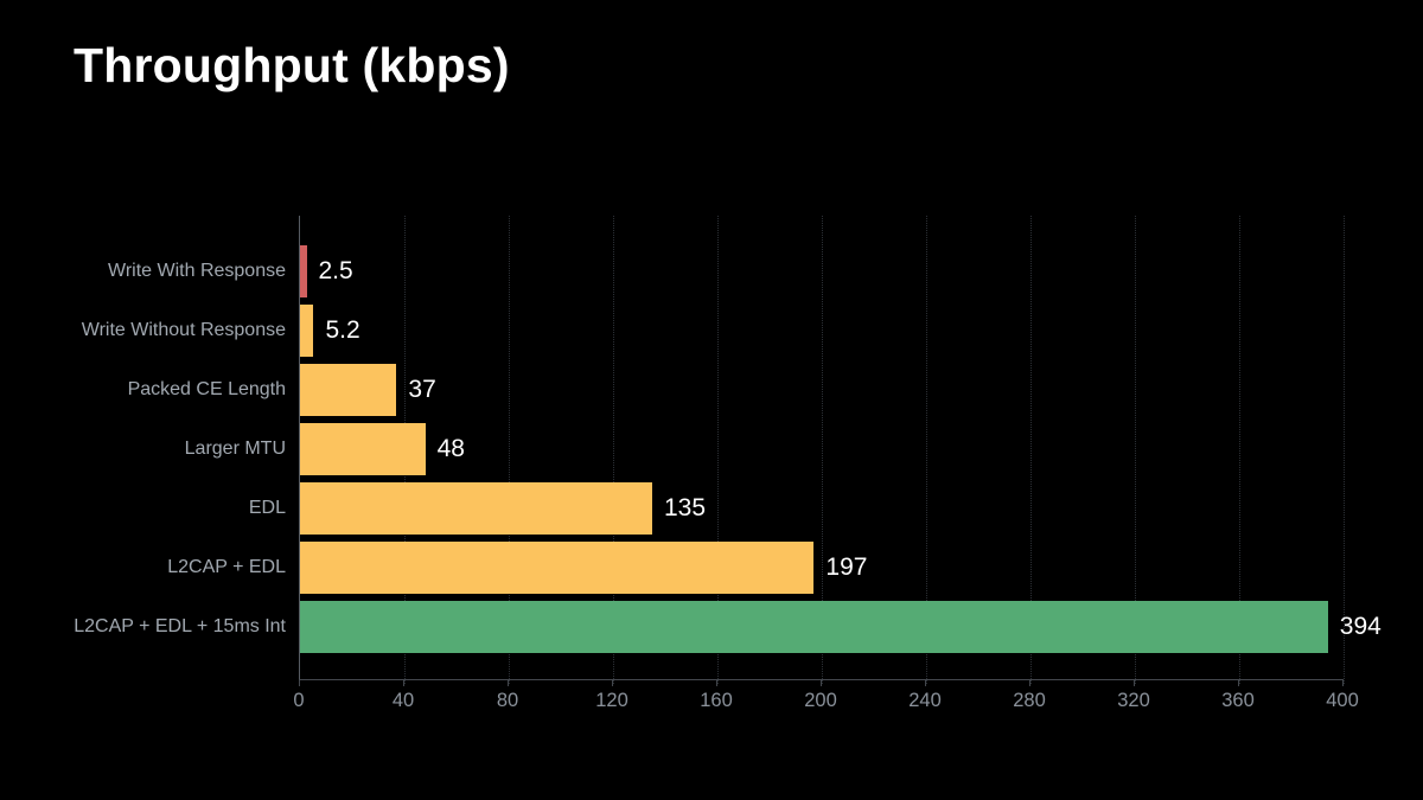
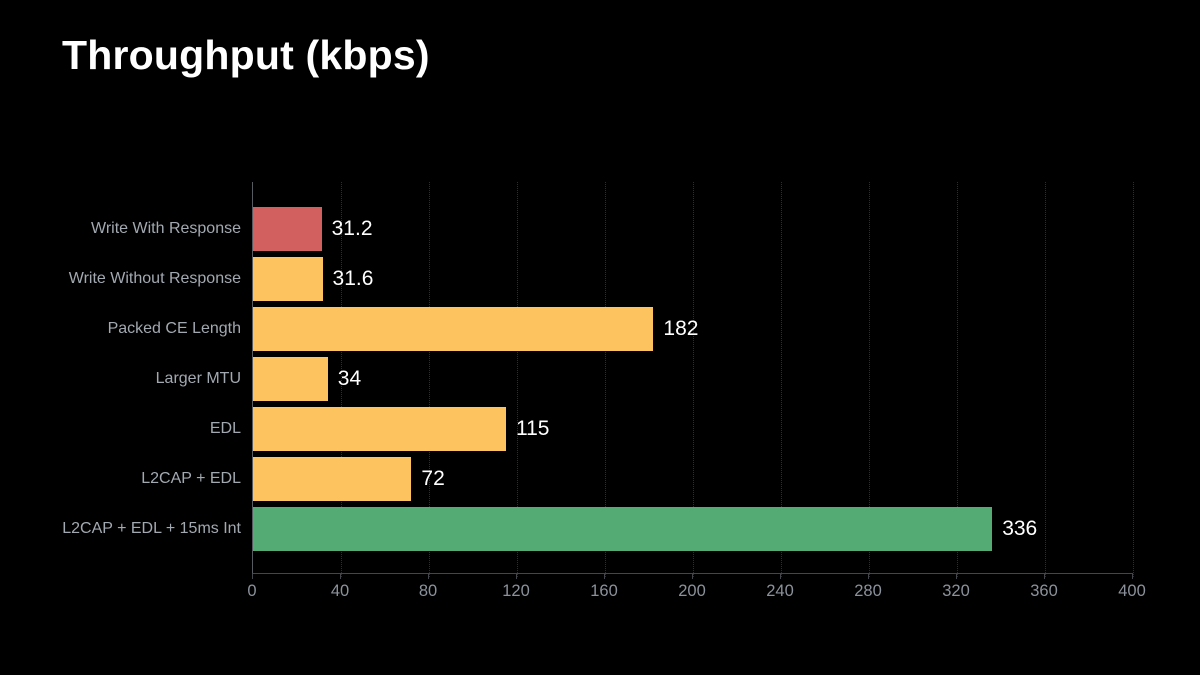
Write With Response: 2.5 -> 31.2
Write Without Response: 5.2 -> 31.6
Packed CE Length: 37 -> 182
Larger MTU: 48 -> 34
EDL: 135 -> 115
L2CAP + EDL: 197 -> 72
L2CAP + EDL + 15ms Int: 394 -> 336
